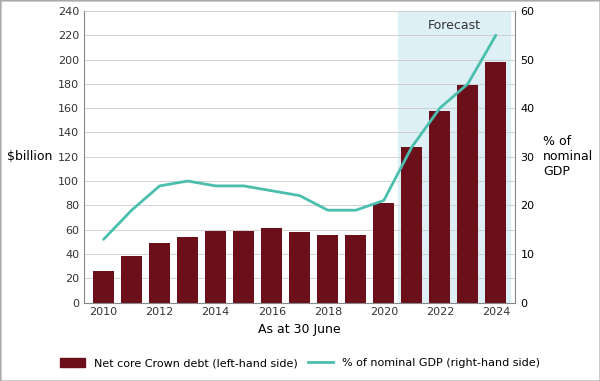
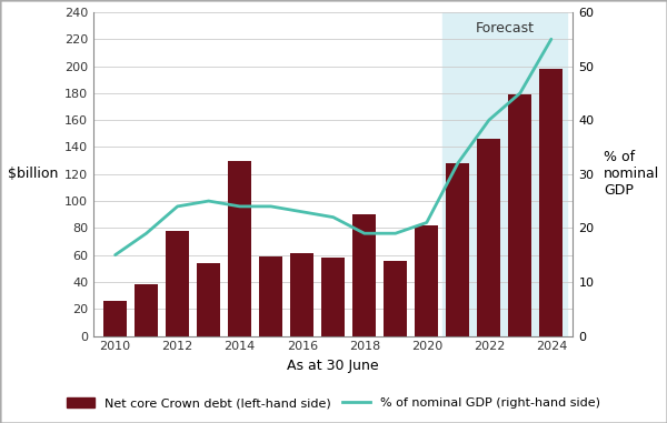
% of nominal GDP (right-hand side)/2010: 13 -> 15
Net core Crown debt (left-hand side)/2012: 49 -> 78
Net core Crown debt (left-hand side)/2014: 59 -> 130
Net core Crown debt (left-hand side)/2018: 56 -> 90
Net core Crown debt (left-hand side)/2022: 158 -> 146
